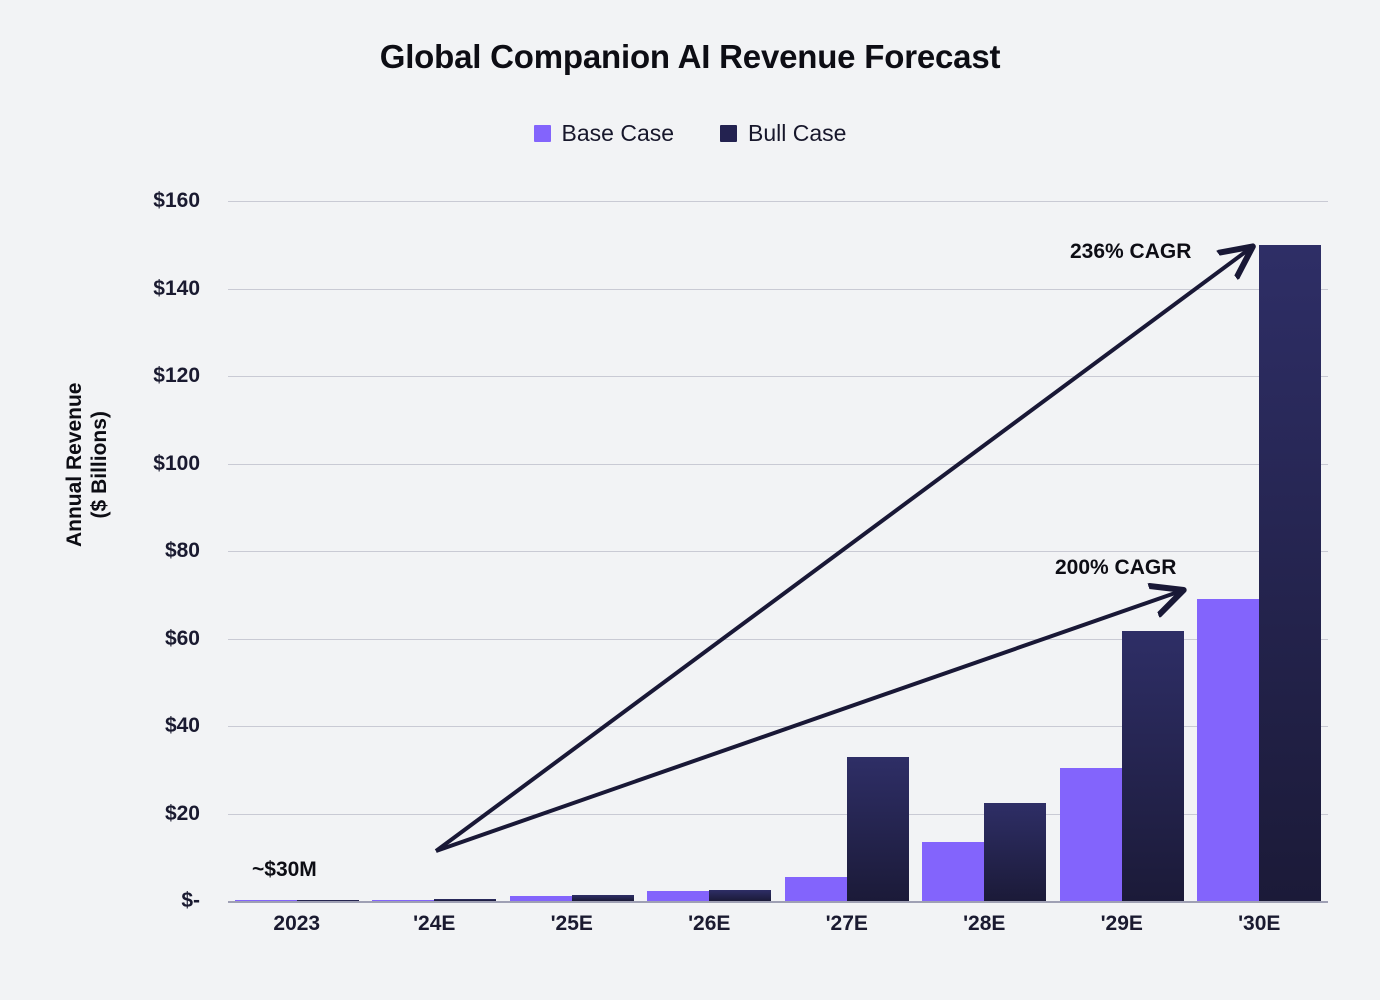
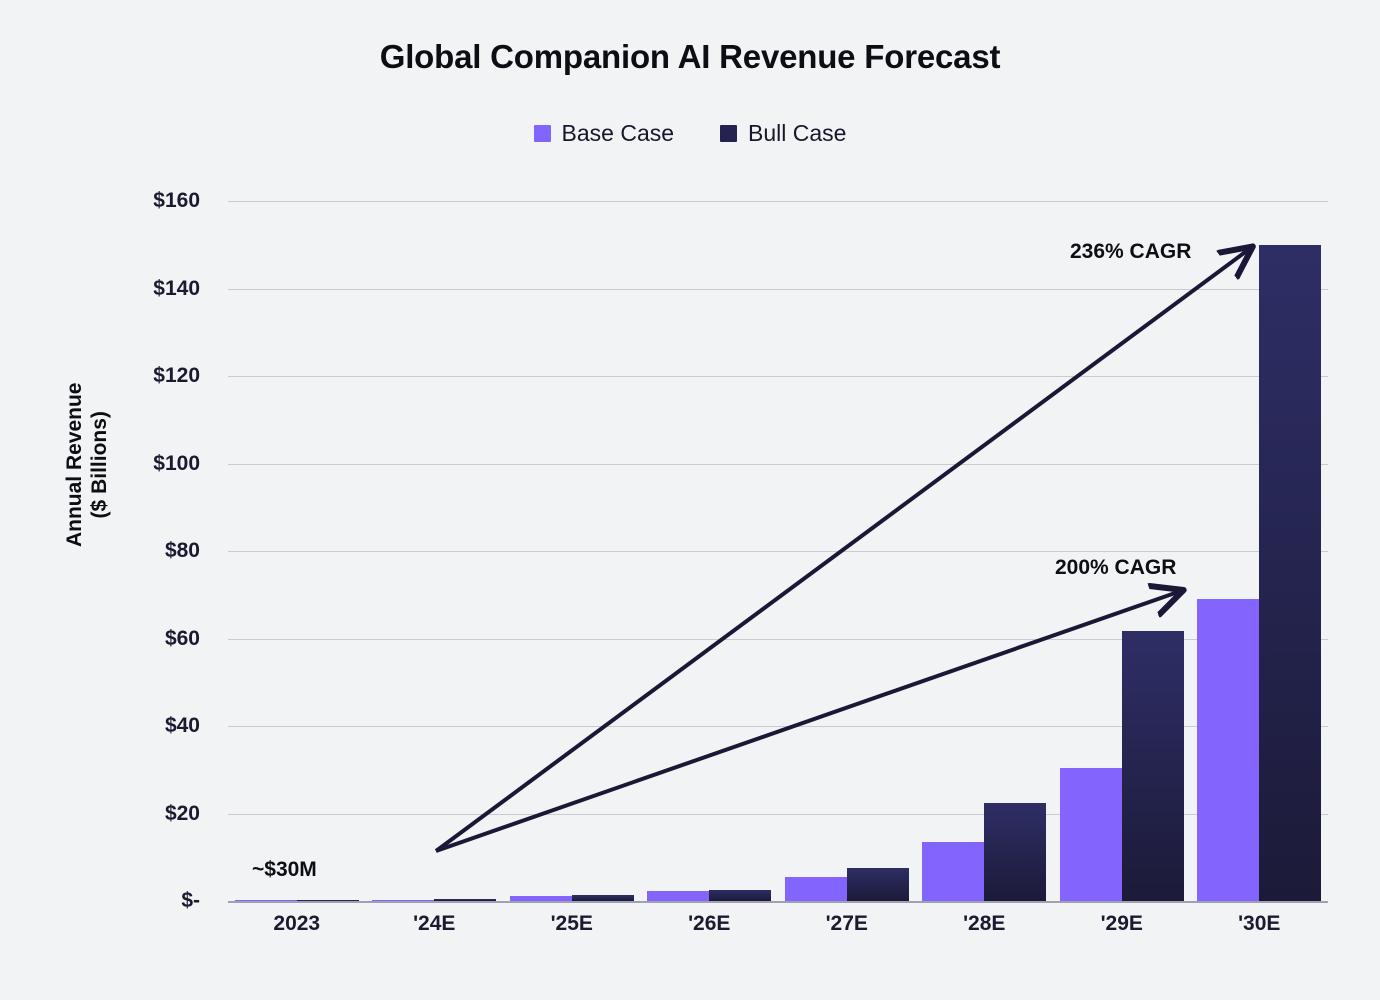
Bull Case/'27E: $33 -> $8
